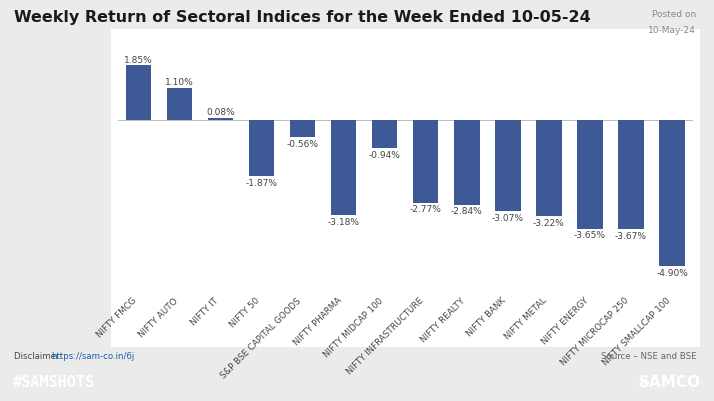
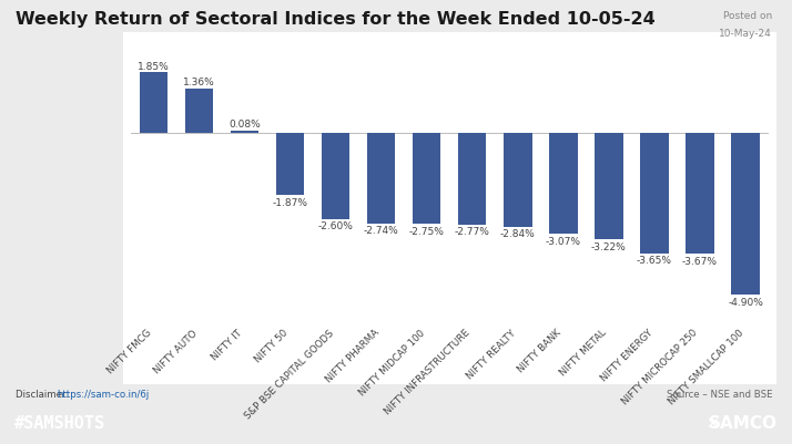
NIFTY AUTO: 1.10% -> 1.36%
S&P BSE CAPITAL GOODS: -0.56% -> -2.60%
NIFTY PHARMA: -3.18% -> -2.74%
NIFTY MIDCAP 100: -0.94% -> -2.75%
